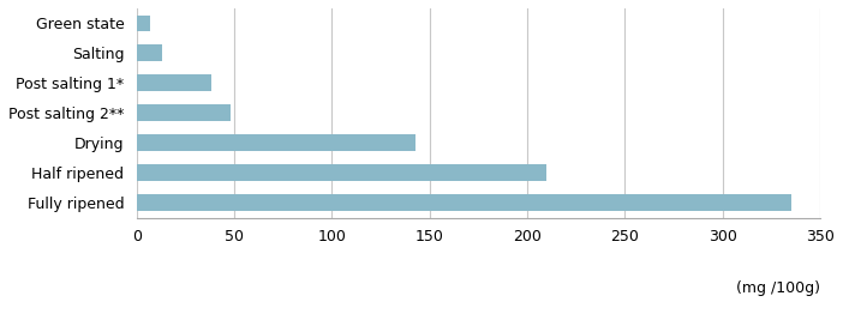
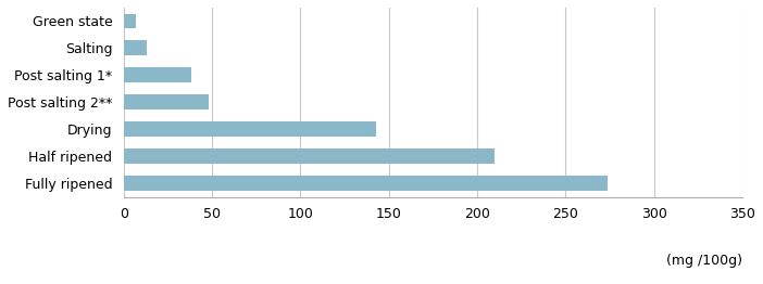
Fully ripened: 335 -> 274
